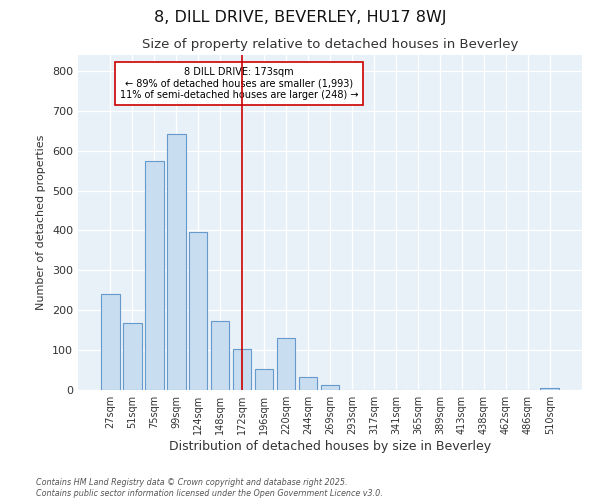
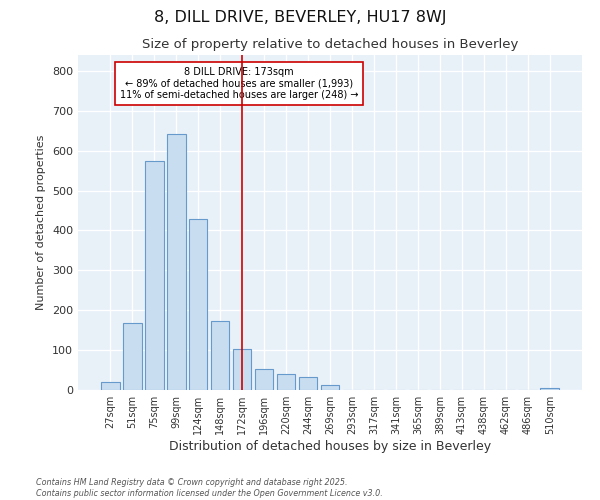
27sqm: 240 -> 20
124sqm: 395 -> 430
220sqm: 130 -> 40
